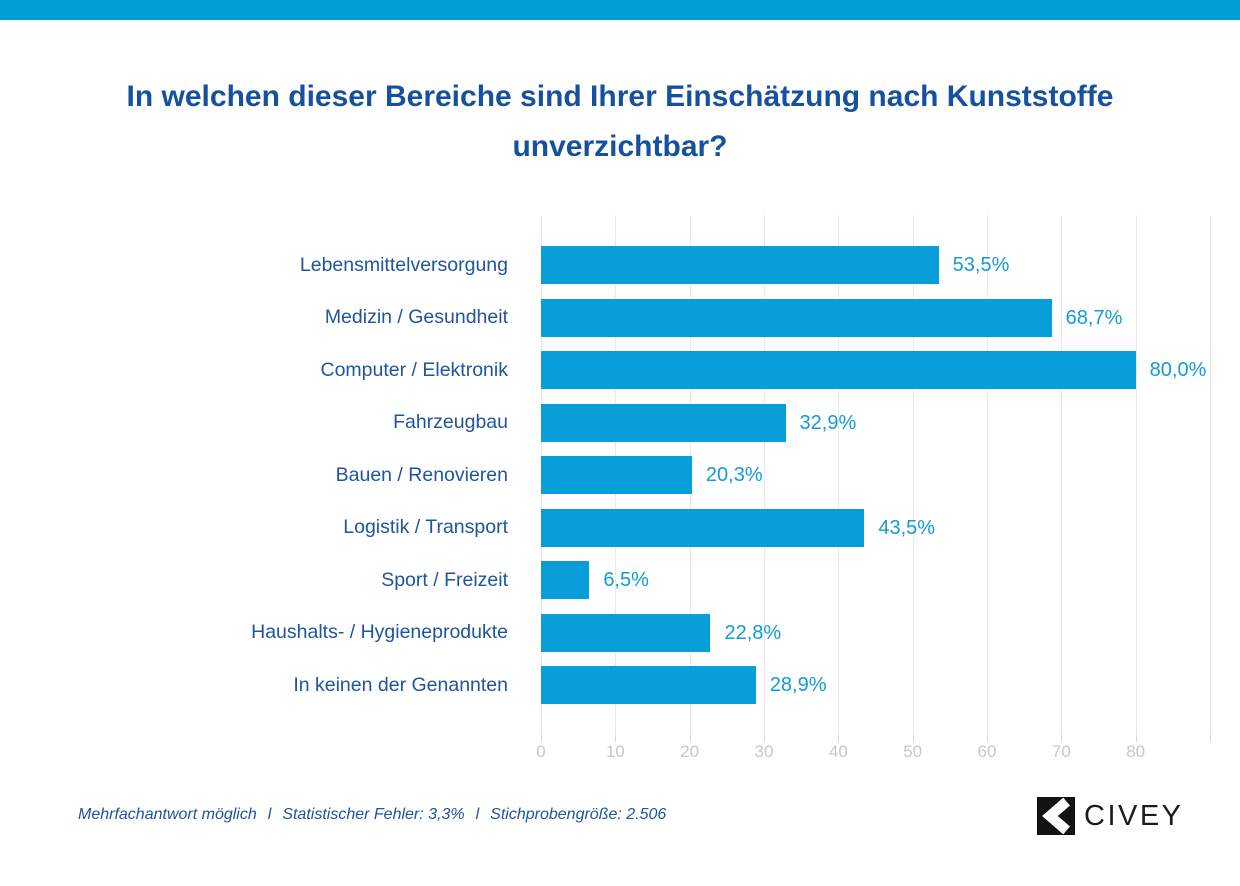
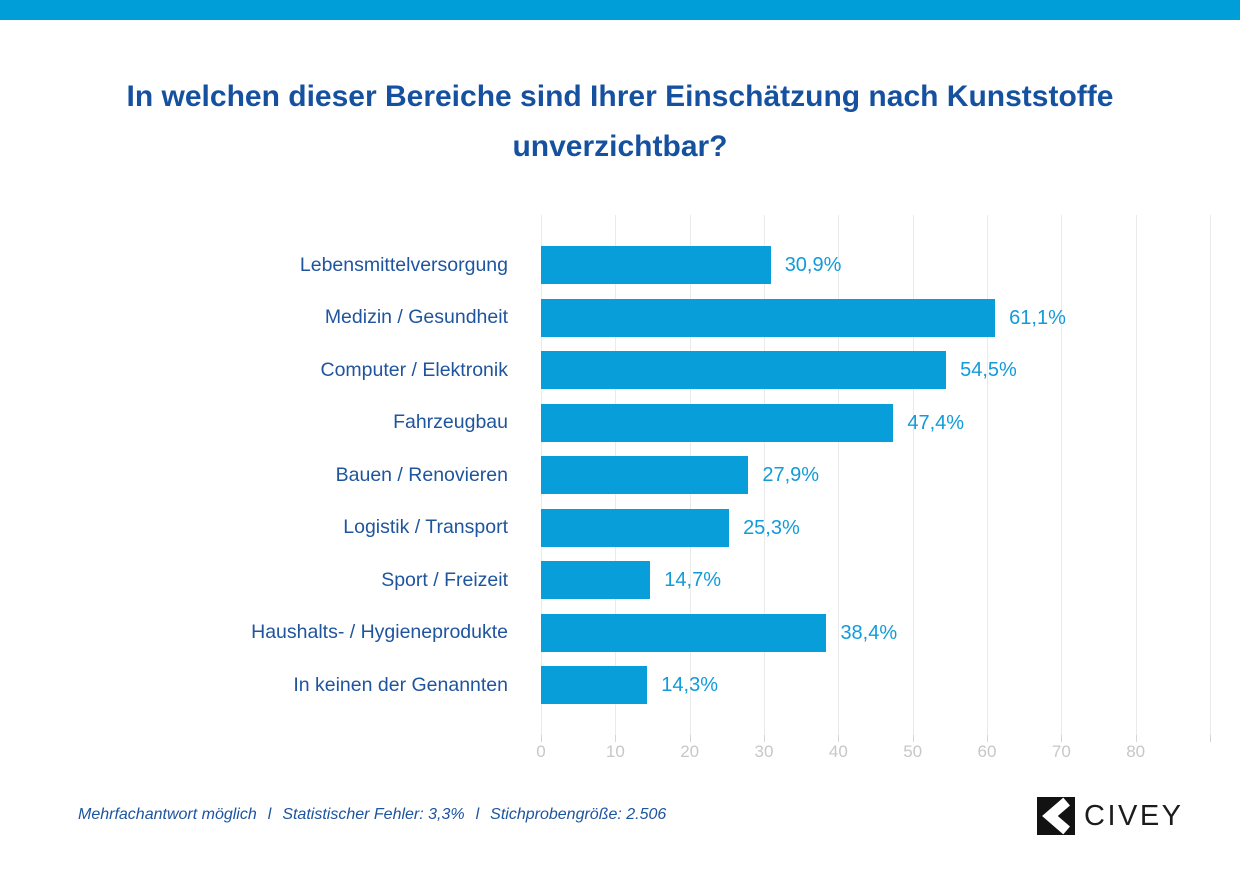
Lebensmittelversorgung: 53,5% -> 30,9%
Medizin / Gesundheit: 68,7% -> 61,1%
Computer / Elektronik: 80,0% -> 54,5%
Fahrzeugbau: 32,9% -> 47,4%
Bauen / Renovieren: 20,3% -> 27,9%
Logistik / Transport: 43,5% -> 25,3%
Sport / Freizeit: 6,5% -> 14,7%
Haushalts- / Hygieneprodukte: 22,8% -> 38,4%
In keinen der Genannten: 28,9% -> 14,3%
